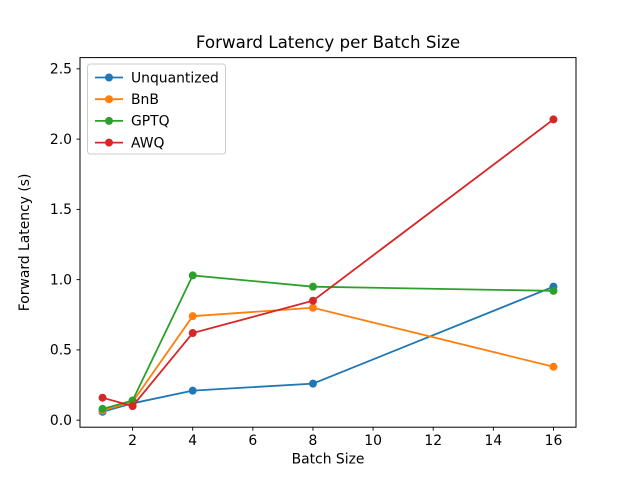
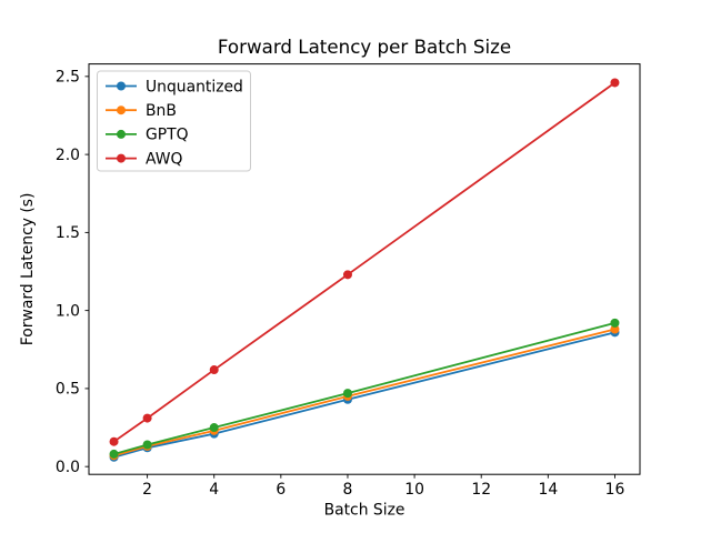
AWQ/2: 0.10 -> 0.31
BnB/4: 0.74 -> 0.23
GPTQ/4: 1.03 -> 0.25
Unquantized/8: 0.26 -> 0.43
BnB/8: 0.80 -> 0.45
GPTQ/8: 0.95 -> 0.47
AWQ/8: 0.85 -> 1.23
Unquantized/16: 0.95 -> 0.86
BnB/16: 0.38 -> 0.88
AWQ/16: 2.14 -> 2.46
